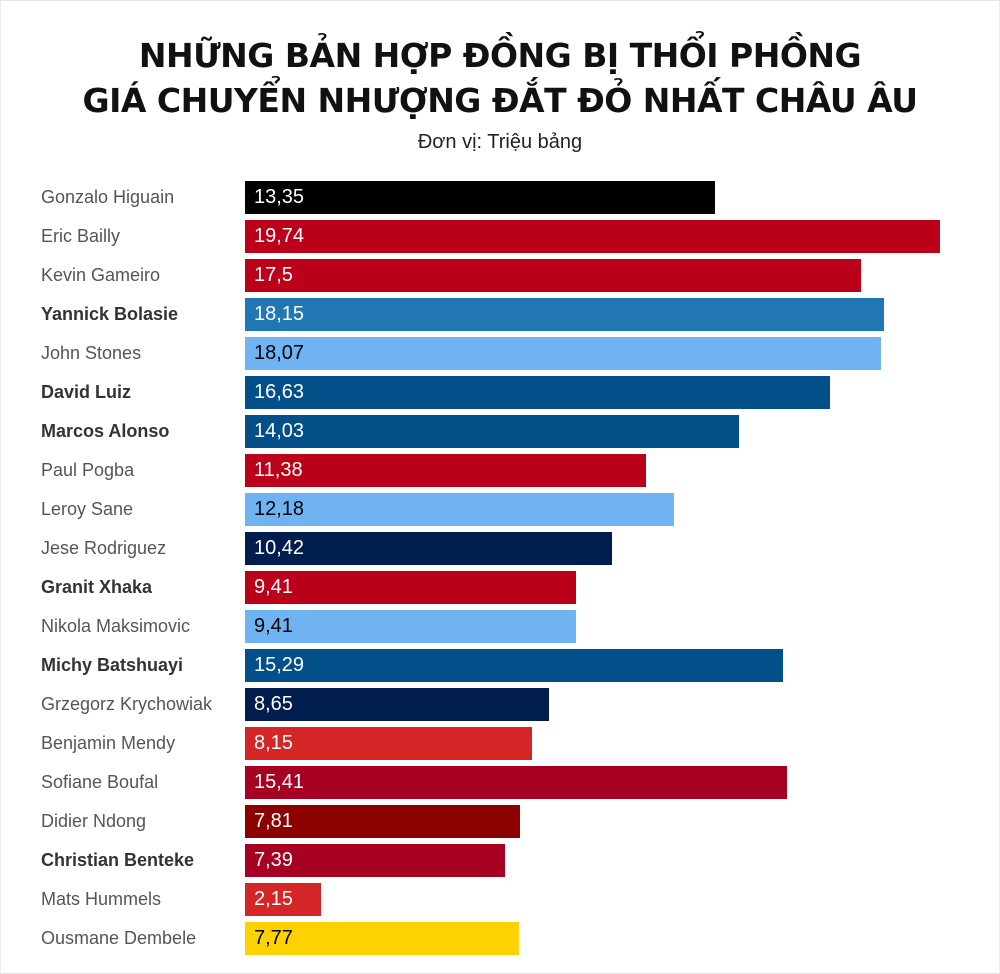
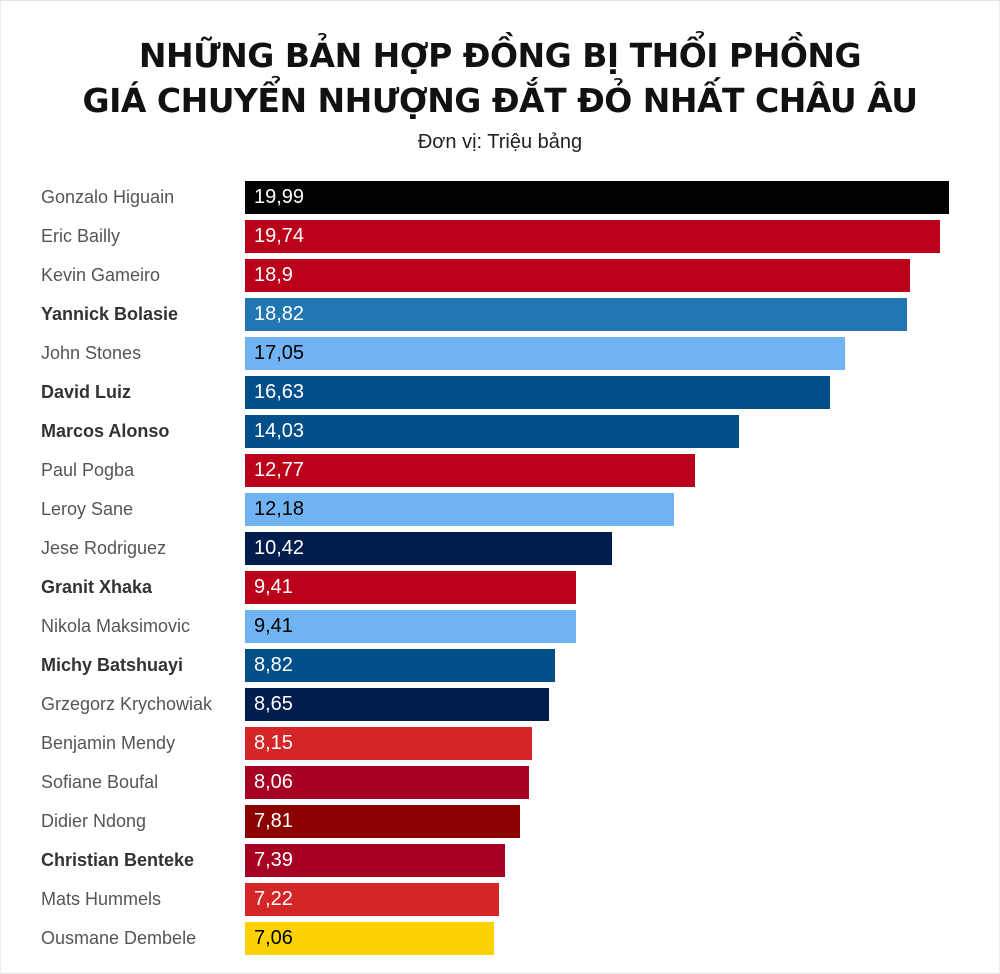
Gonzalo Higuain: 13,35 -> 19,99
Kevin Gameiro: 17,5 -> 18,9
Yannick Bolasie: 18,15 -> 18,82
John Stones: 18,07 -> 17,05
Paul Pogba: 11,38 -> 12,77
Michy Batshuayi: 15,29 -> 8,82
Sofiane Boufal: 15,41 -> 8,06
Mats Hummels: 2,15 -> 7,22
Ousmane Dembele: 7,77 -> 7,06
